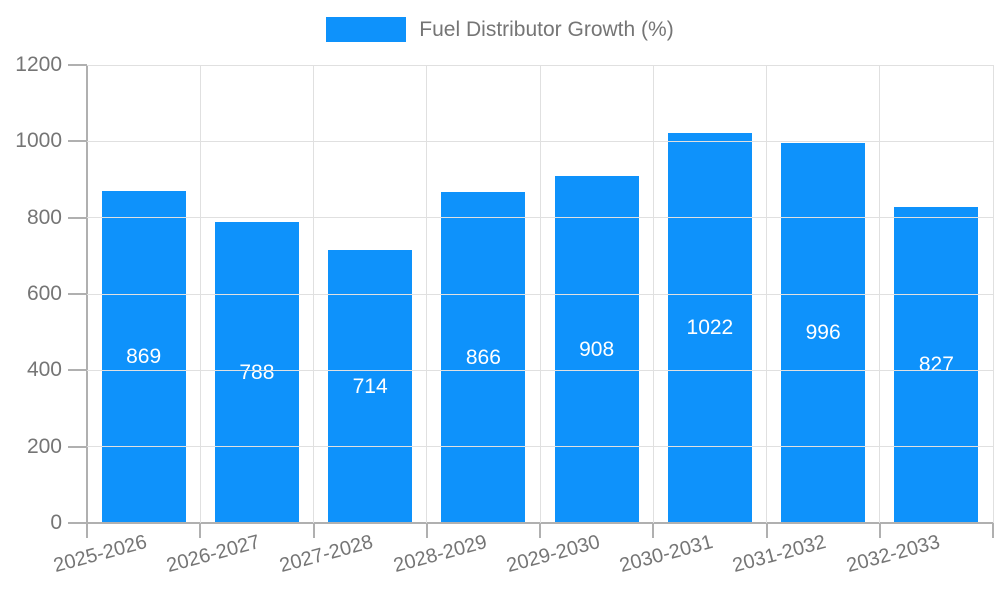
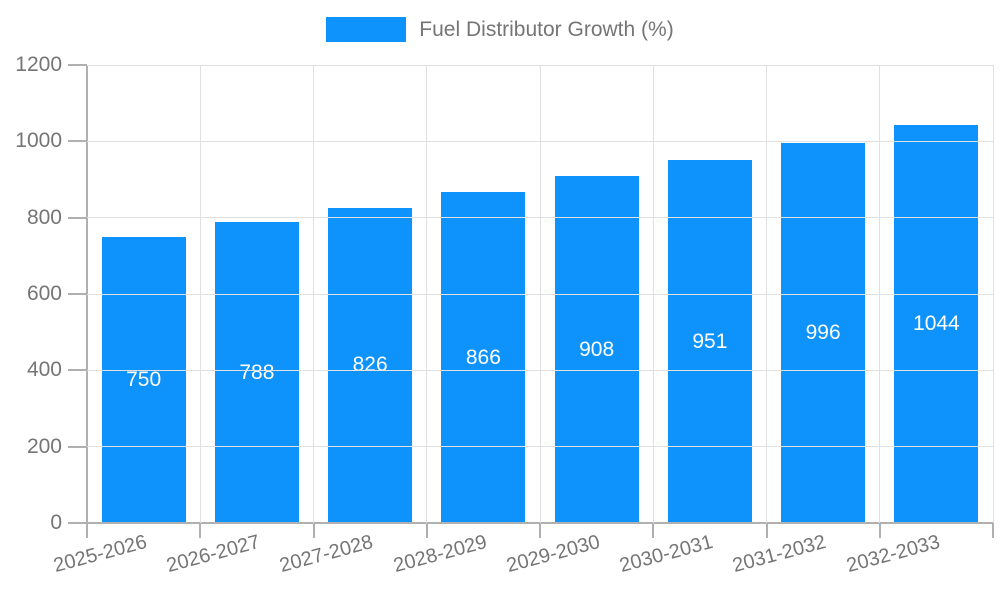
2025-2026: 869 -> 750
2027-2028: 714 -> 826
2030-2031: 1022 -> 951
2032-2033: 827 -> 1044
